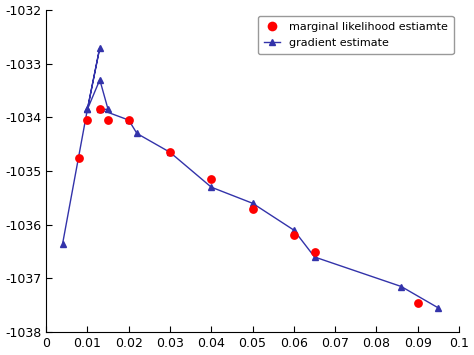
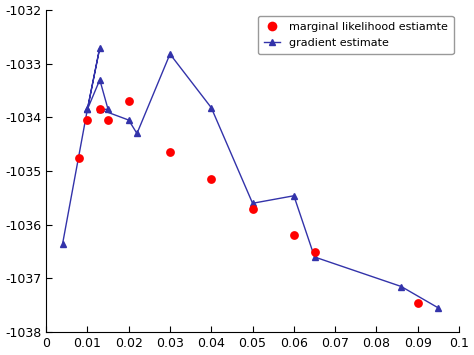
marginal likelihood estiamte/0.02: -1034.05 -> -1033.70
gradient estimate/0.03: -1034.65 -> -1032.82
gradient estimate/0.04: -1035.30 -> -1033.82
gradient estimate/0.06: -1036.10 -> -1035.46
